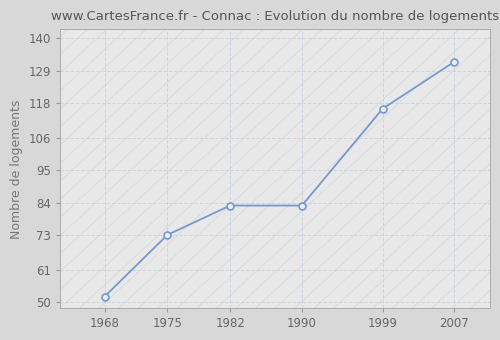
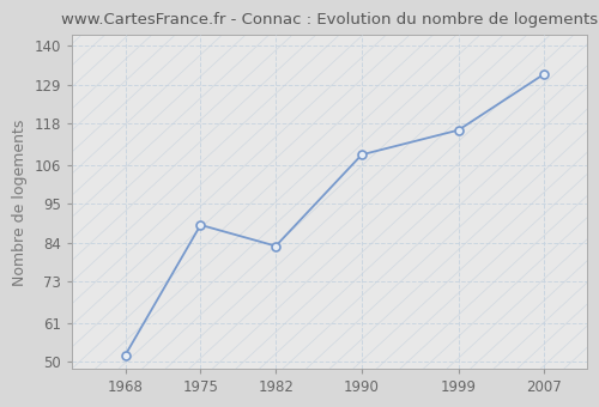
1975: 73 -> 89
1990: 83 -> 109
